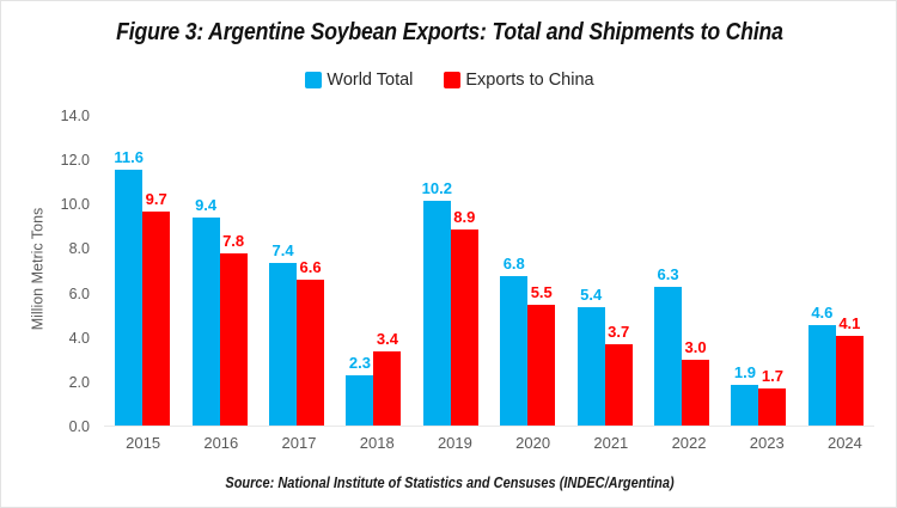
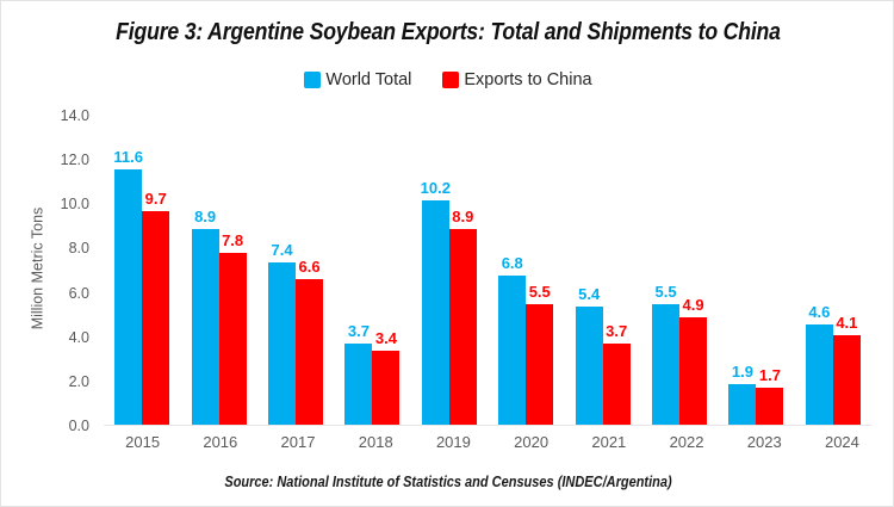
World Total/2016: 9.4 -> 8.9
World Total/2018: 2.3 -> 3.7
World Total/2022: 6.3 -> 5.5
Exports to China/2022: 3.0 -> 4.9
